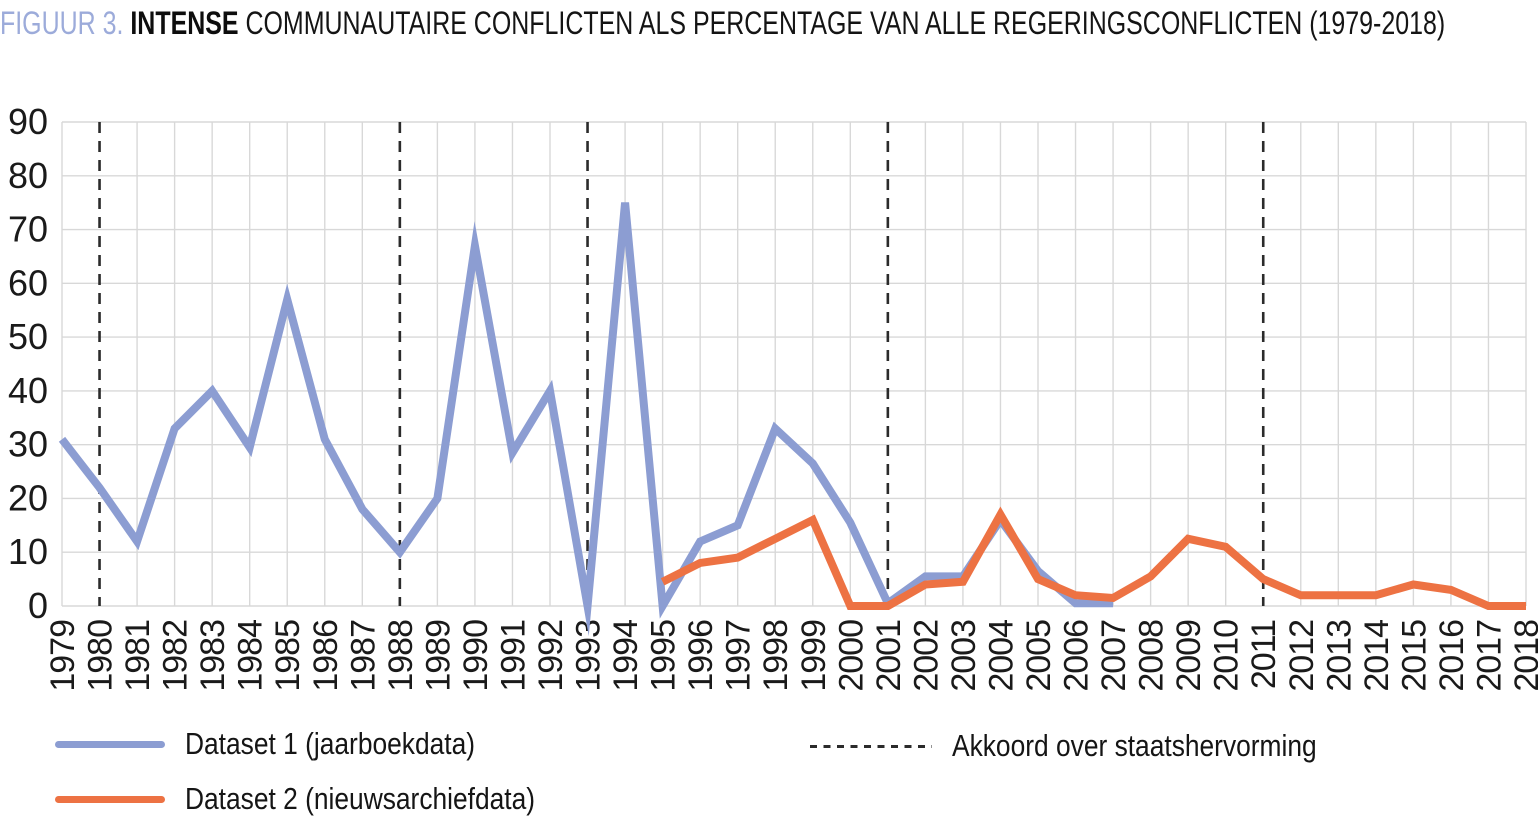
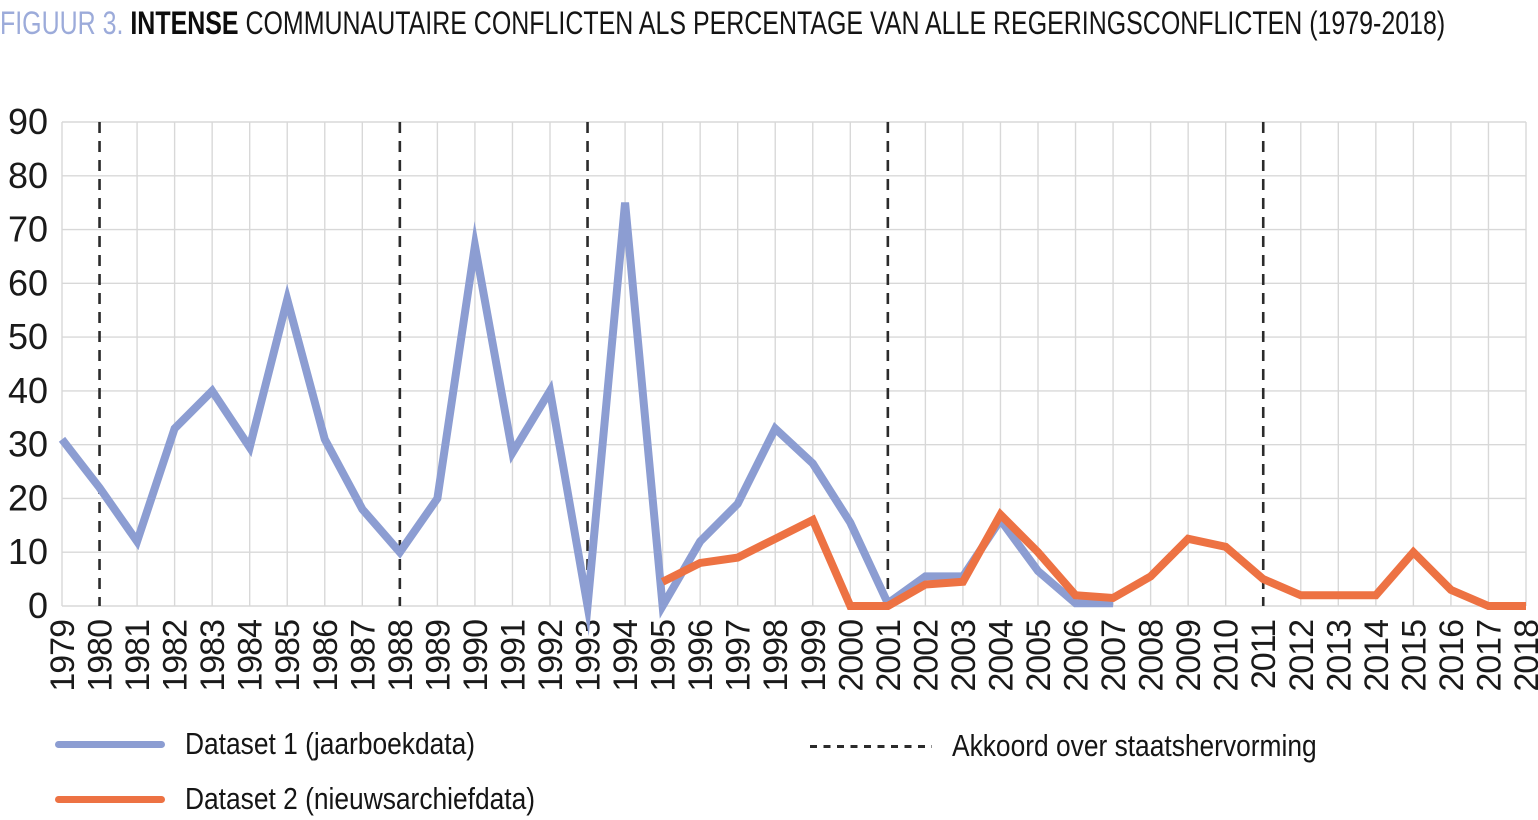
Dataset 1 (jaarboekdata)/1997: 15 -> 19
Dataset 2 (nieuwsarchiefdata)/2005: 5 -> 10
Dataset 2 (nieuwsarchiefdata)/2015: 4 -> 10
